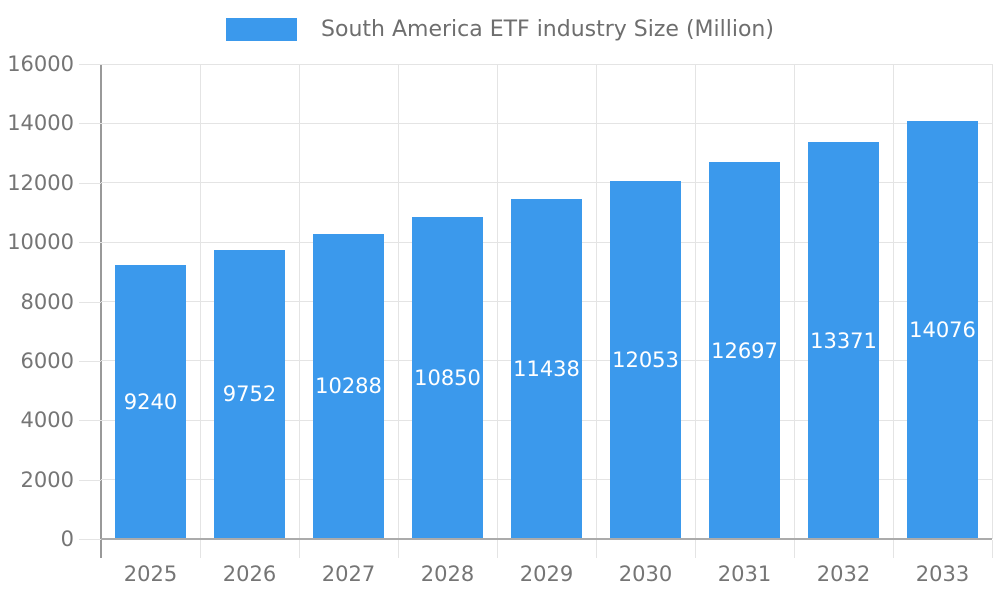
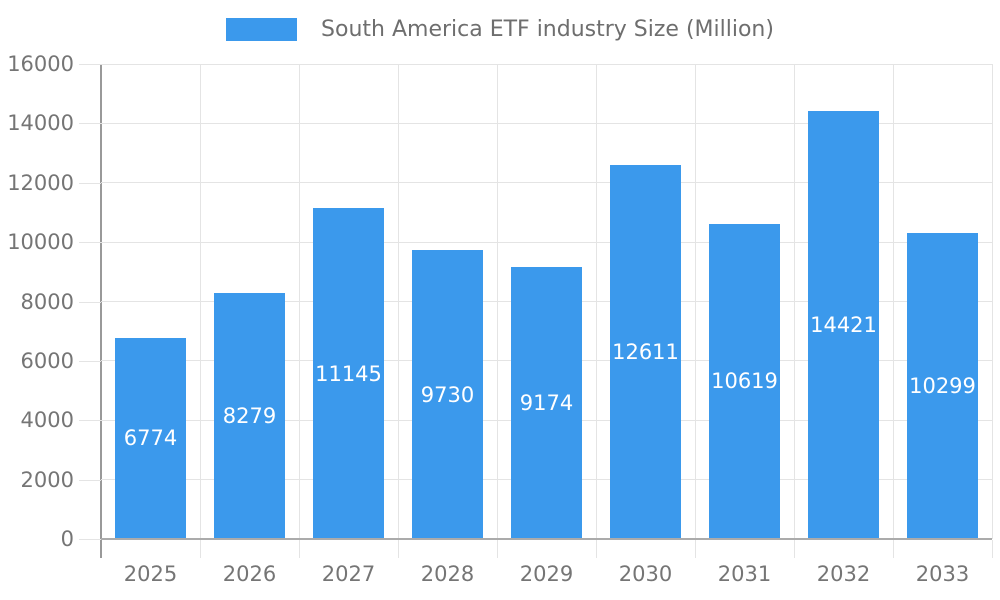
2025: 9240 -> 6774
2026: 9752 -> 8279
2027: 10288 -> 11145
2028: 10850 -> 9730
2029: 11438 -> 9174
2030: 12053 -> 12611
2031: 12697 -> 10619
2032: 13371 -> 14421
2033: 14076 -> 10299
